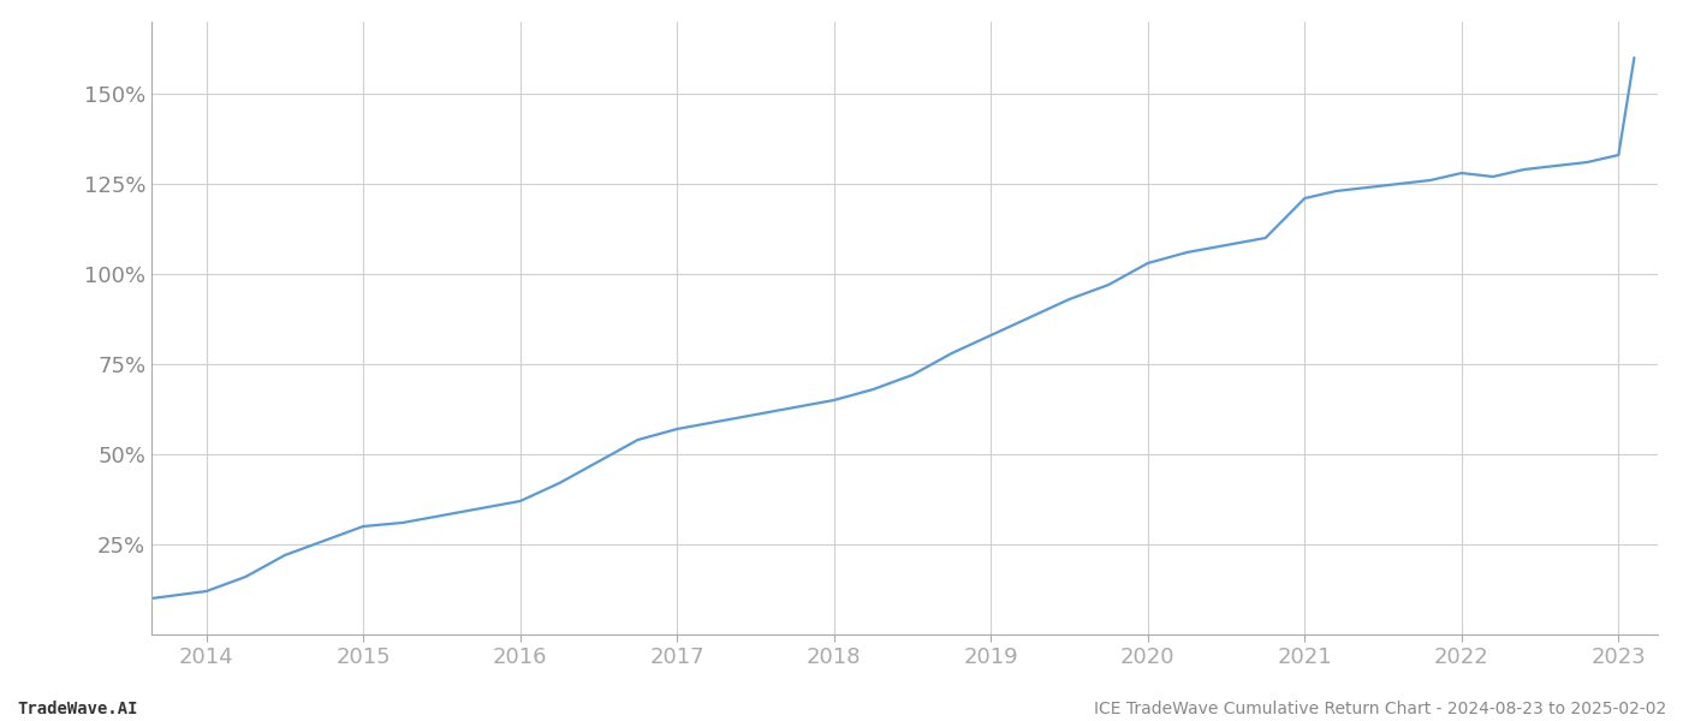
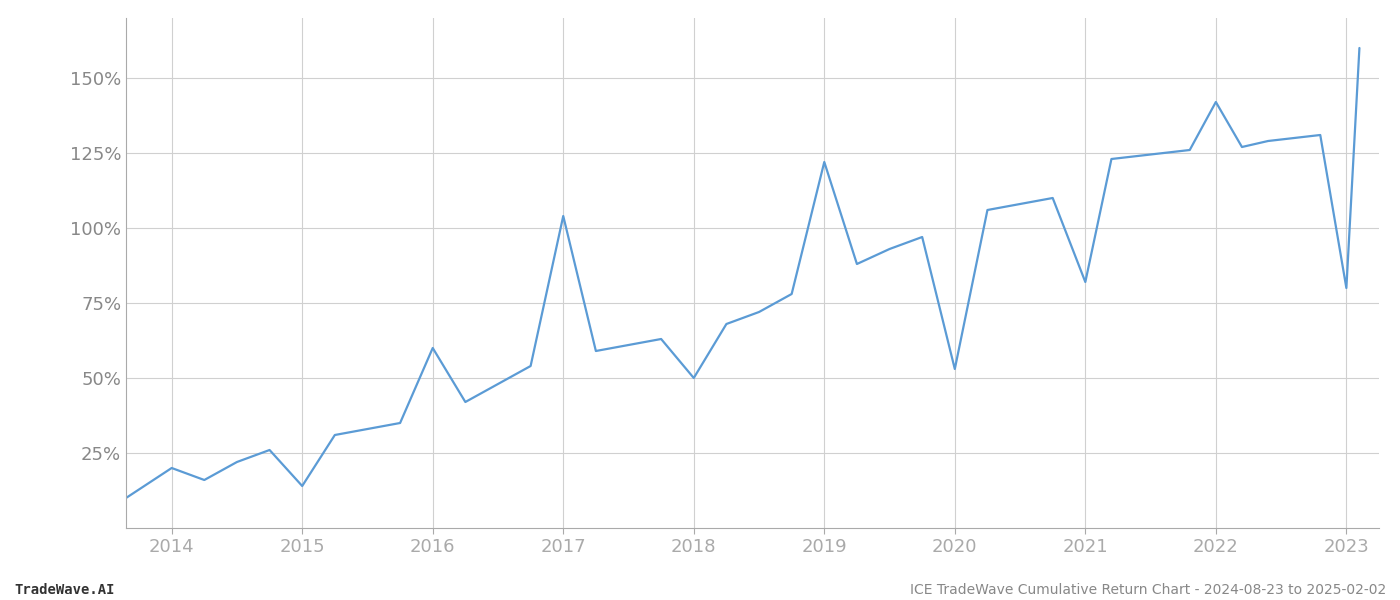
2014: 12% -> 20%
2015: 30% -> 14%
2016: 37% -> 60%
2017: 57% -> 104%
2018: 65% -> 50%
2019: 83% -> 122%
2020: 103% -> 53%
2021: 121% -> 82%
2022: 128% -> 142%
2023: 133% -> 80%
